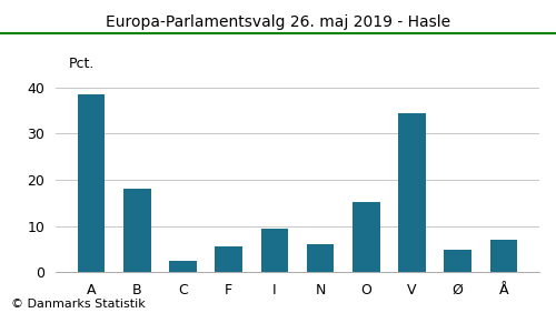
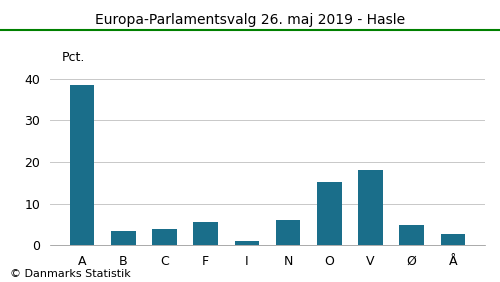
B: 18.0 -> 3.5
C: 2.5 -> 4.0
I: 9.5 -> 1.0
V: 34.5 -> 18.2
Å: 7.0 -> 2.8
